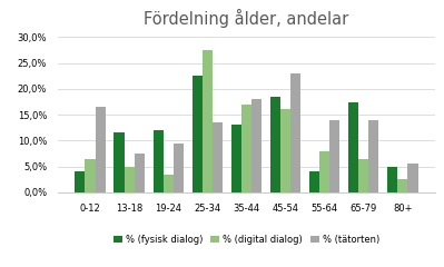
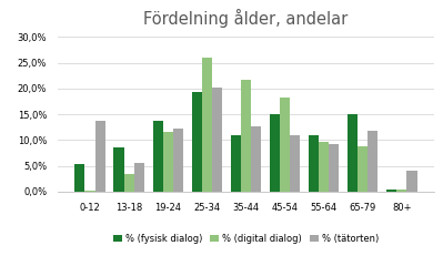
% (fysisk dialog)/0-12: 4,0% -> 5,4%
% (digital dialog)/0-12: 6,5% -> 0,2%
% (tätorten)/0-12: 16,5% -> 13,7%
% (fysisk dialog)/13-18: 11,5% -> 8,5%
% (digital dialog)/13-18: 5,0% -> 3,4%
% (tätorten)/13-18: 7,5% -> 5,5%
% (fysisk dialog)/19-24: 12,0% -> 13,7%
% (digital dialog)/19-24: 3,5% -> 11,6%
% (tätorten)/19-24: 9,5% -> 12,3%
% (fysisk dialog)/25-34: 22,5% -> 19,3%
% (digital dialog)/25-34: 27,5% -> 26,0%
% (tätorten)/25-34: 13,5% -> 20,1%
% (fysisk dialog)/35-44: 13,0% -> 11,0%
% (digital dialog)/35-44: 17,0% -> 21,8%
% (tätorten)/35-44: 18,0% -> 12,6%
% (fysisk dialog)/45-54: 18,5% -> 15,0%
% (digital dialog)/45-54: 16,0% -> 18,2%
% (tätorten)/45-54: 23,0% -> 11,0%
% (fysisk dialog)/55-64: 4,0% -> 11,0%
% (digital dialog)/55-64: 8,0% -> 9,6%
% (tätorten)/55-64: 14,0% -> 9,2%
% (fysisk dialog)/65-79: 17,5% -> 15,0%
% (digital dialog)/65-79: 6,5% -> 8,7%
% (tätorten)/65-79: 14,0% -> 11,7%
% (fysisk dialog)/80+: 5,0% -> 0,3%
% (digital dialog)/80+: 2,5% -> 0,3%
% (tätorten)/80+: 5,5% -> 4,1%
